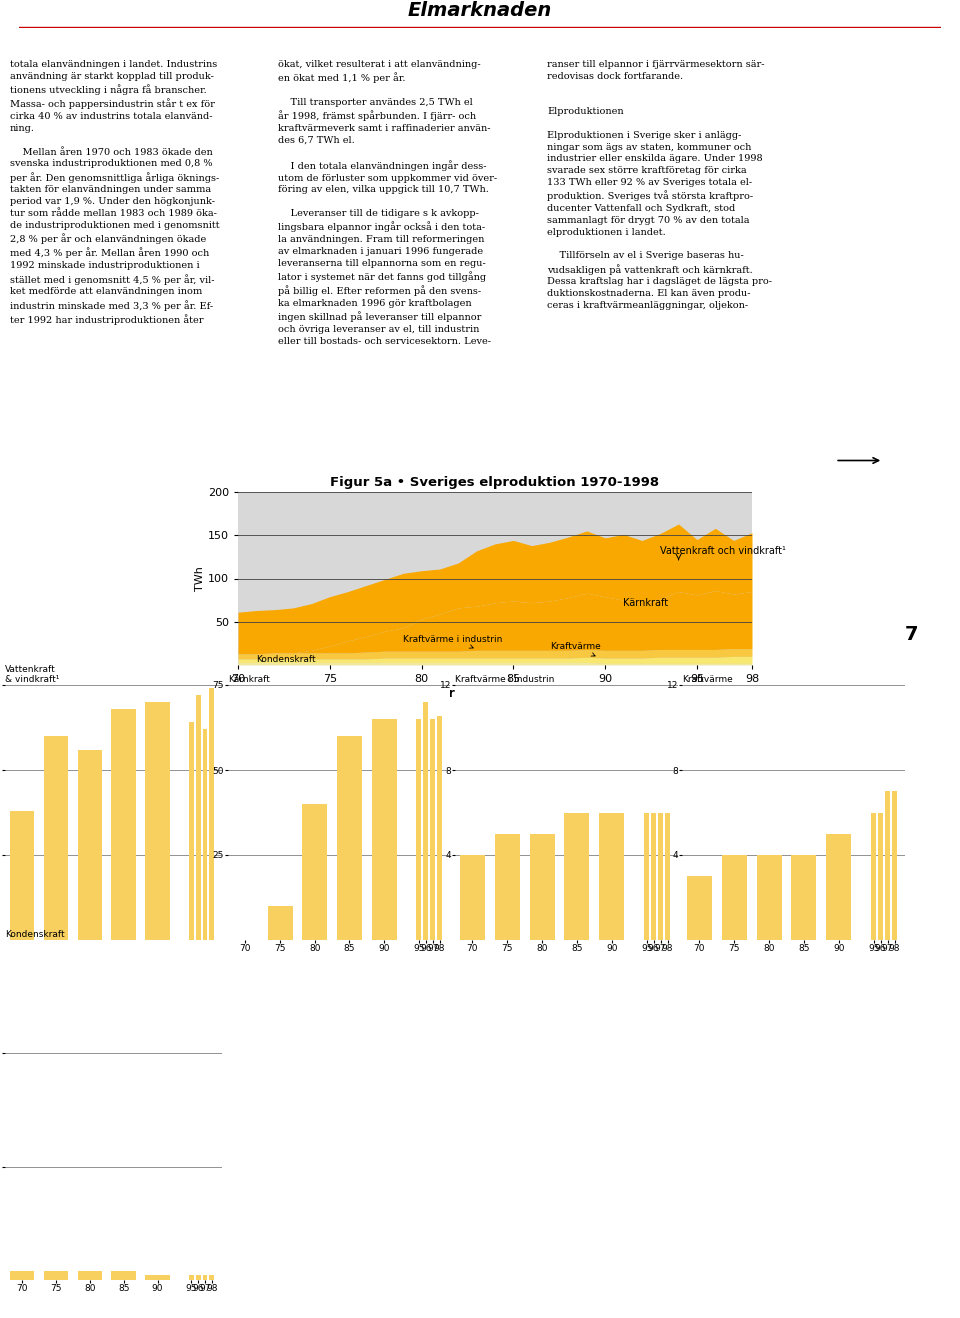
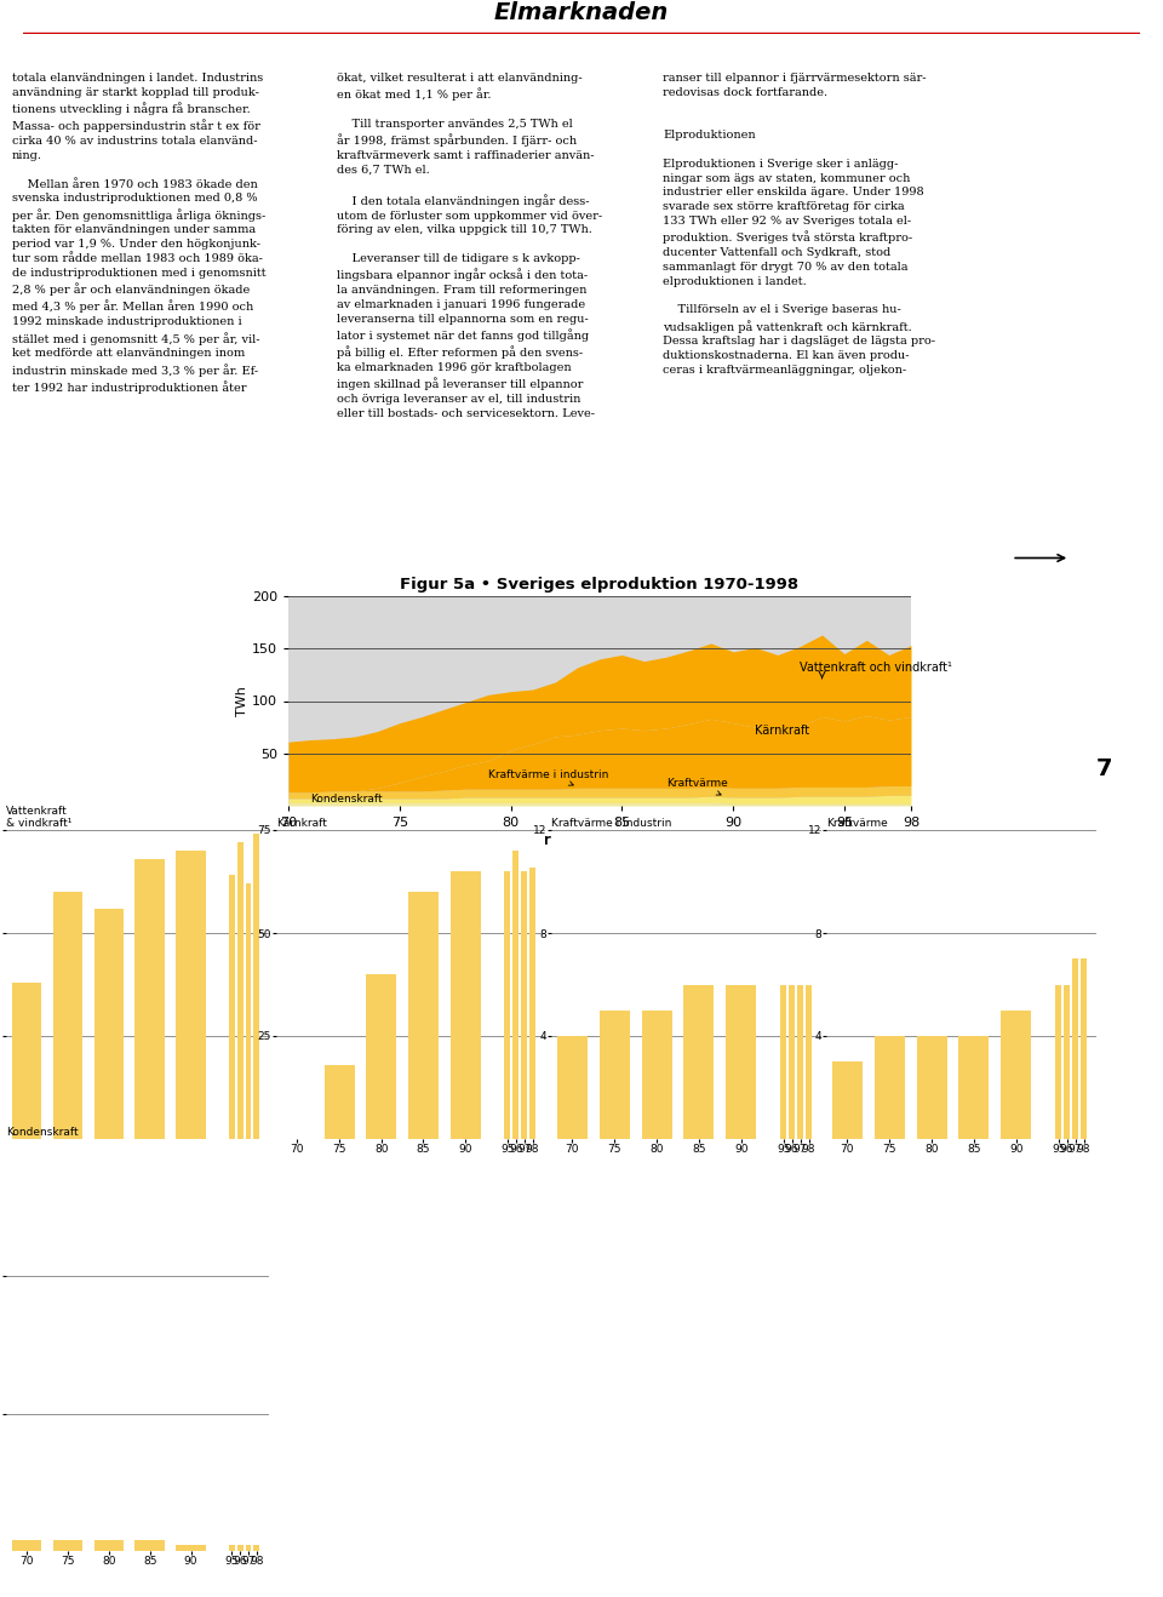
Kärnkraft/75: 10 -> 18
